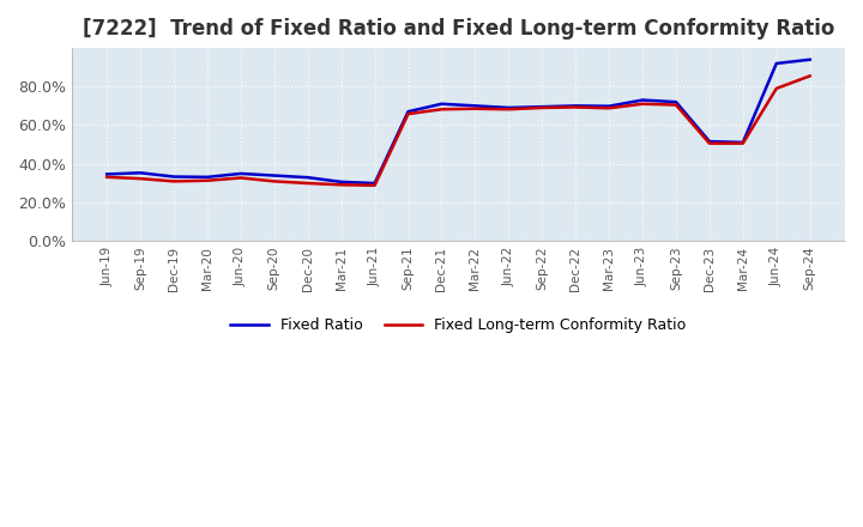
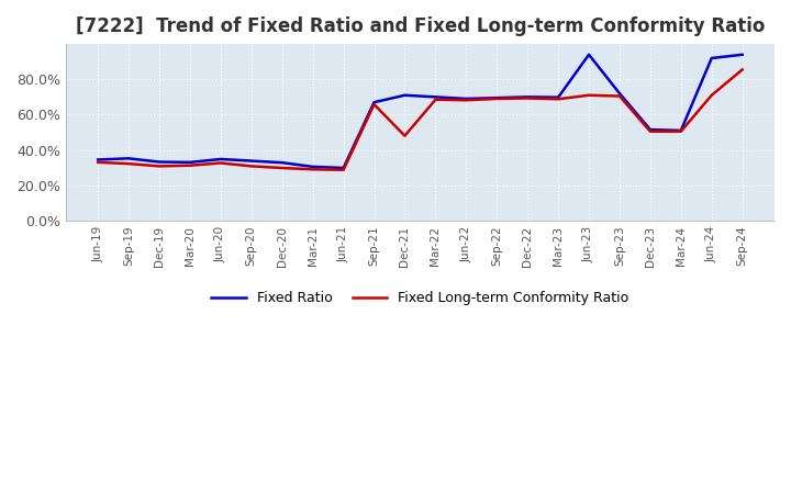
Fixed Long-term Conformity Ratio/Dec-21: 68% -> 48%
Fixed Ratio/Jun-23: 73% -> 94%
Fixed Long-term Conformity Ratio/Jun-24: 79% -> 71%
